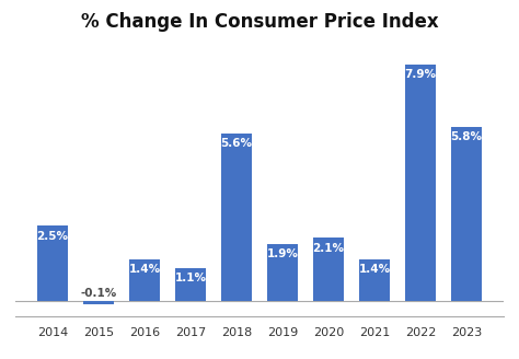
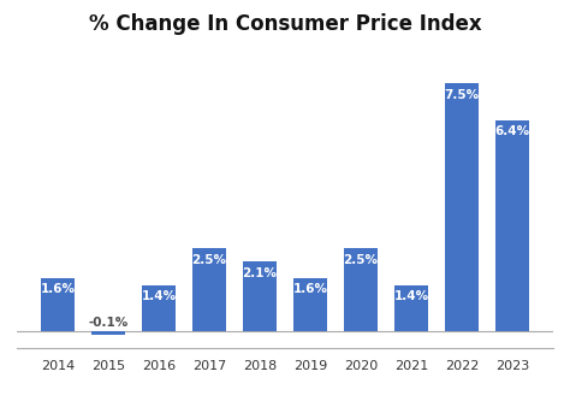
2014: 2.5% -> 1.6%
2017: 1.1% -> 2.5%
2018: 5.6% -> 2.1%
2019: 1.9% -> 1.6%
2020: 2.1% -> 2.5%
2022: 7.9% -> 7.5%
2023: 5.8% -> 6.4%
